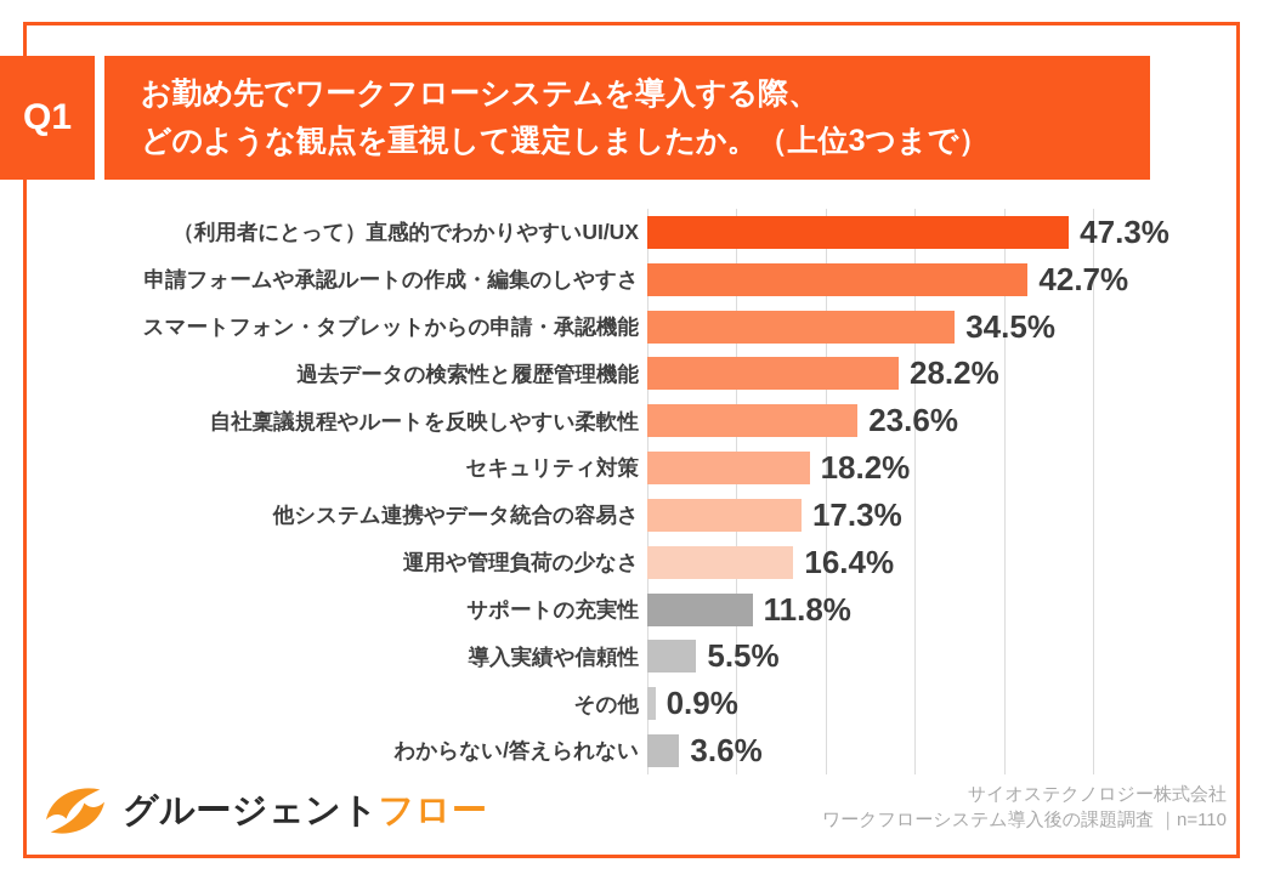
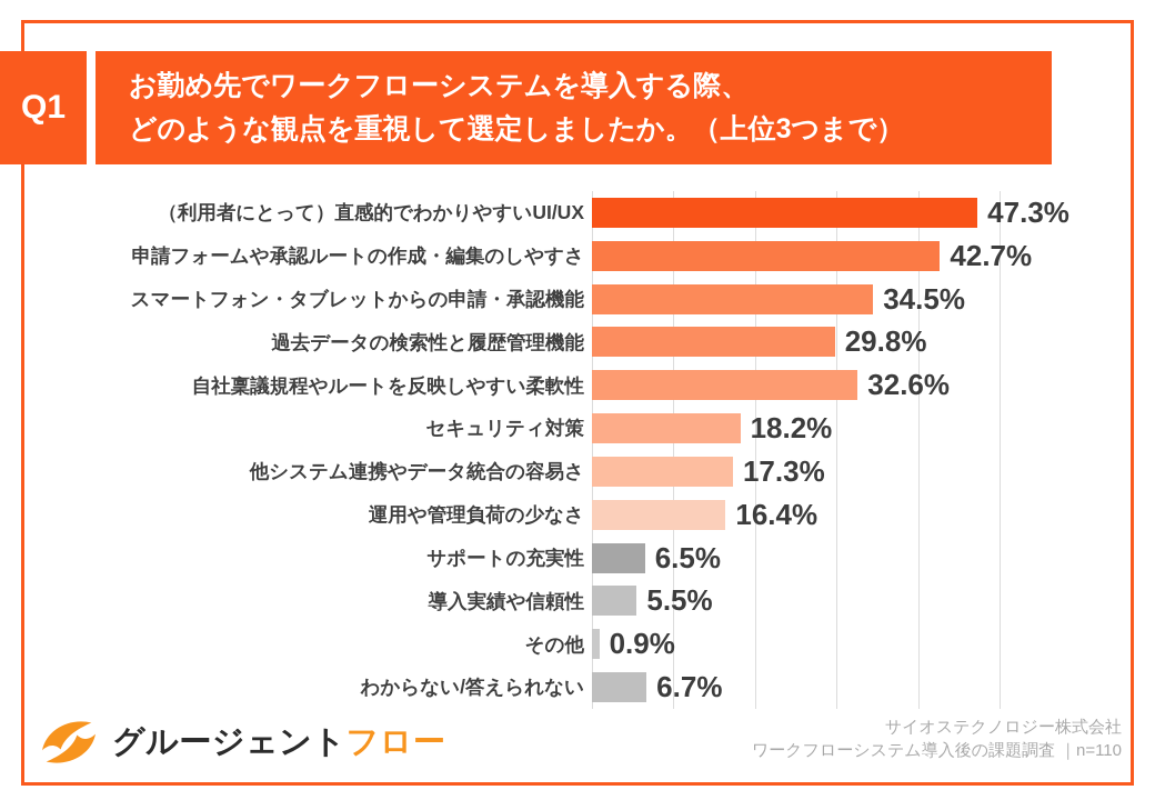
過去データの検索性と履歴管理機能: 28.2% -> 29.8%
自社稟議規程やルートを反映しやすい柔軟性: 23.6% -> 32.6%
サポートの充実性: 11.8% -> 6.5%
わからない/答えられない: 3.6% -> 6.7%
